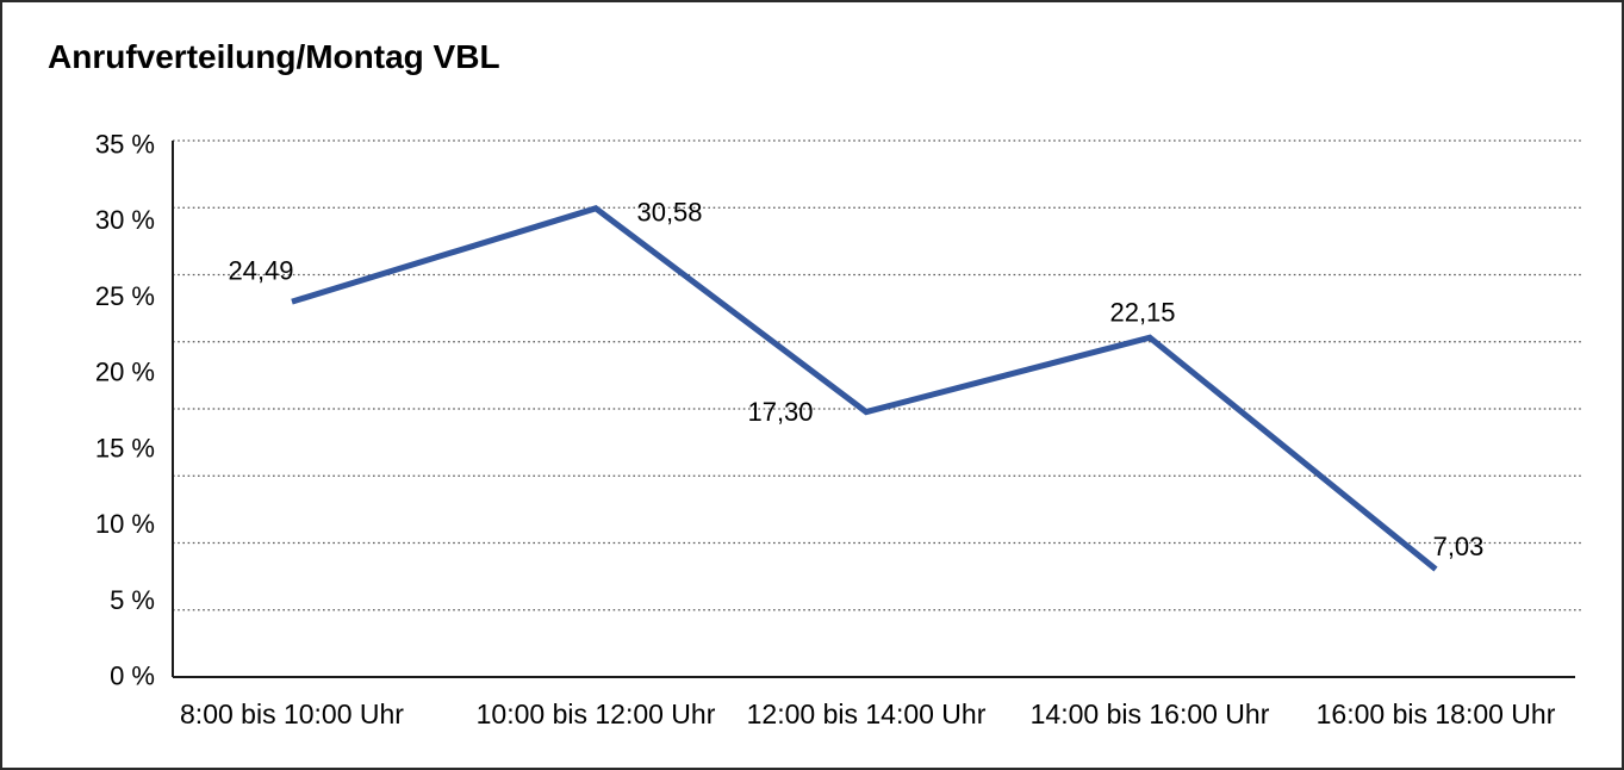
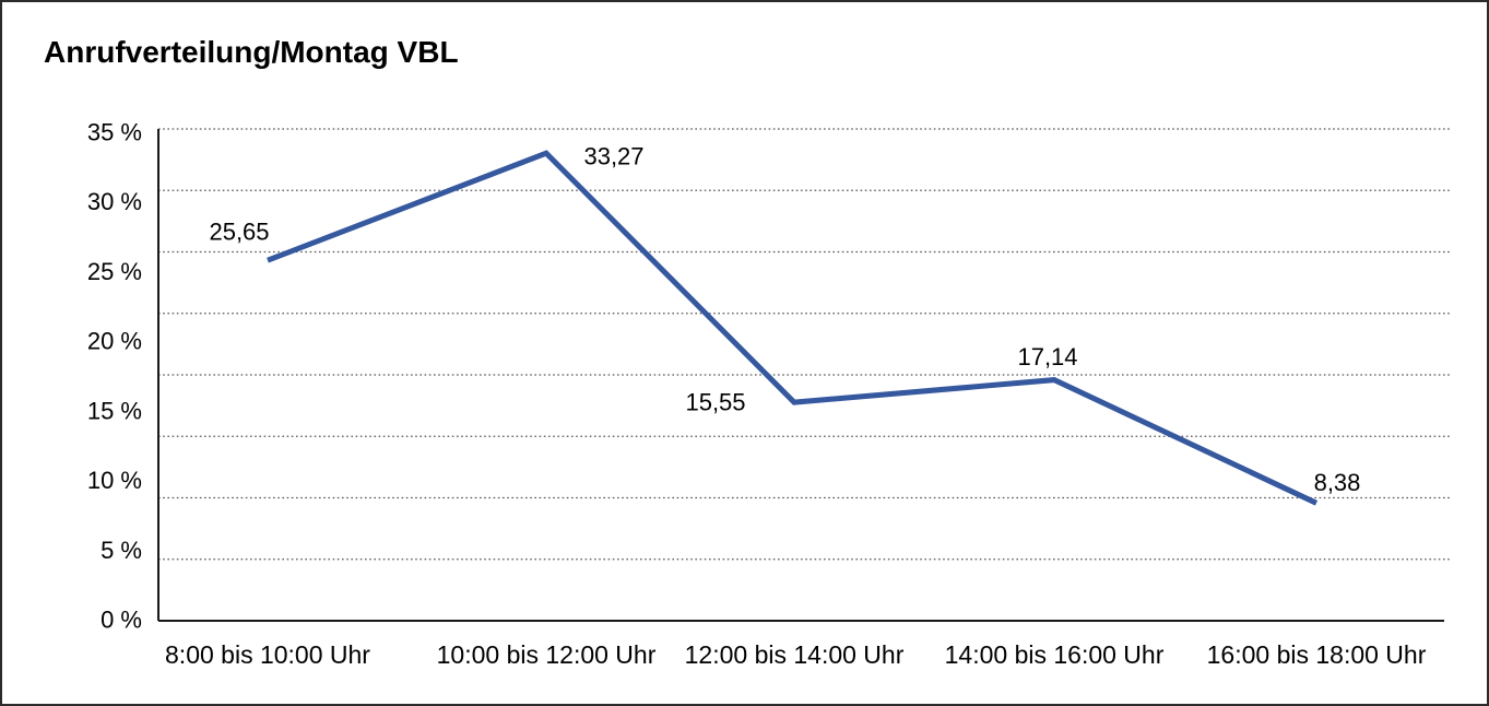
8:00 bis 10:00 Uhr: 24,49 -> 25,65
10:00 bis 12:00 Uhr: 30,58 -> 33,27
12:00 bis 14:00 Uhr: 17,30 -> 15,55
14:00 bis 16:00 Uhr: 22,15 -> 17,14
16:00 bis 18:00 Uhr: 7,03 -> 8,38
